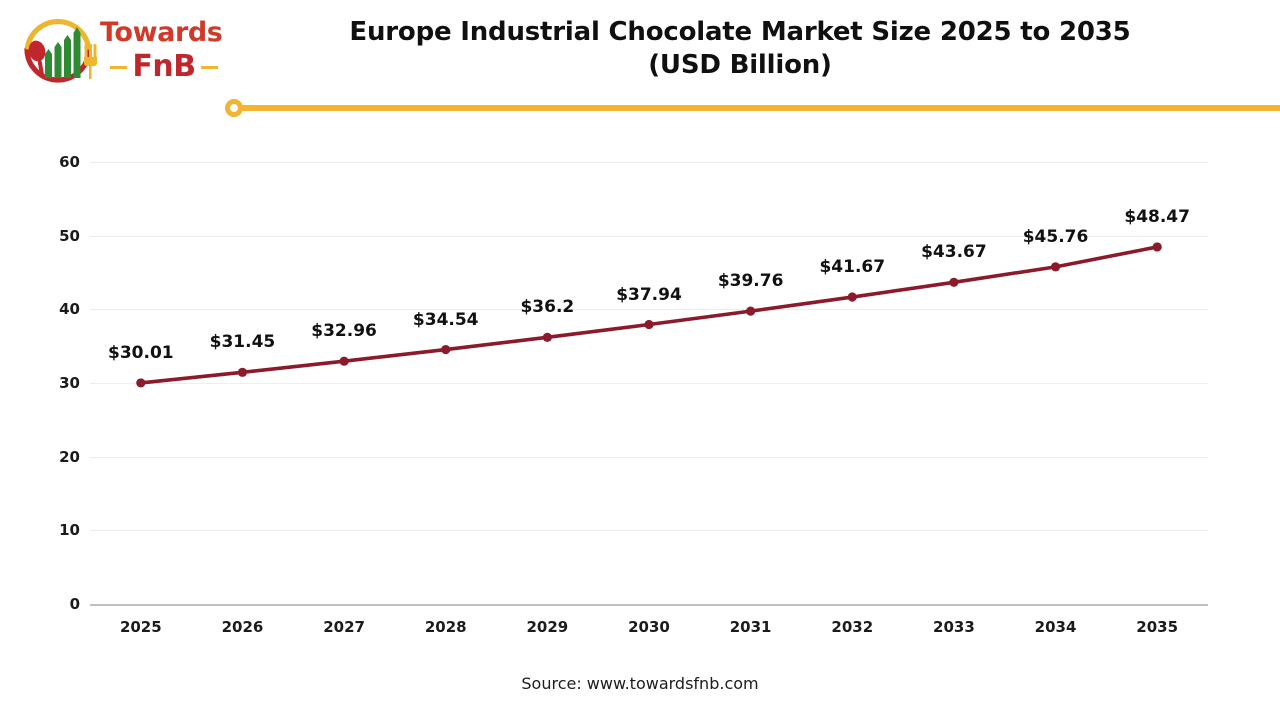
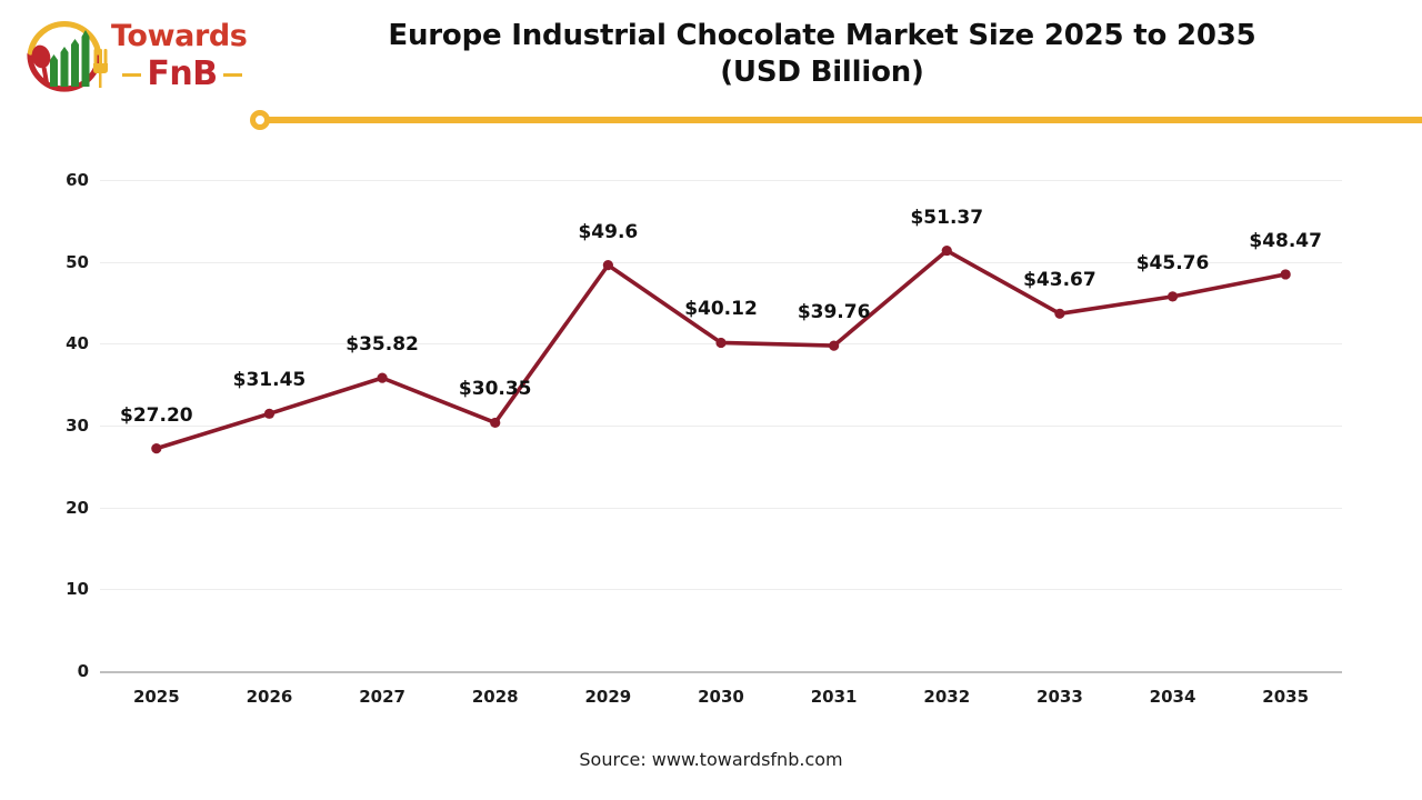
2025: $30.01 -> $27.20
2027: $32.96 -> $35.82
2028: $34.54 -> $30.35
2029: $36.2 -> $49.6
2030: $37.94 -> $40.12
2032: $41.67 -> $51.37
